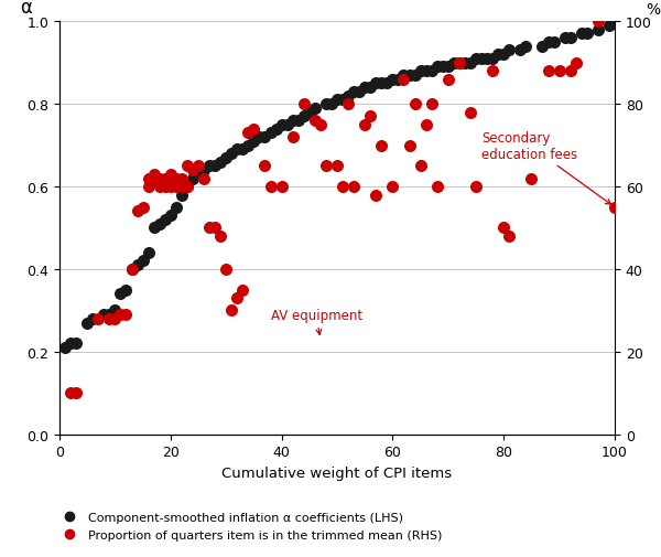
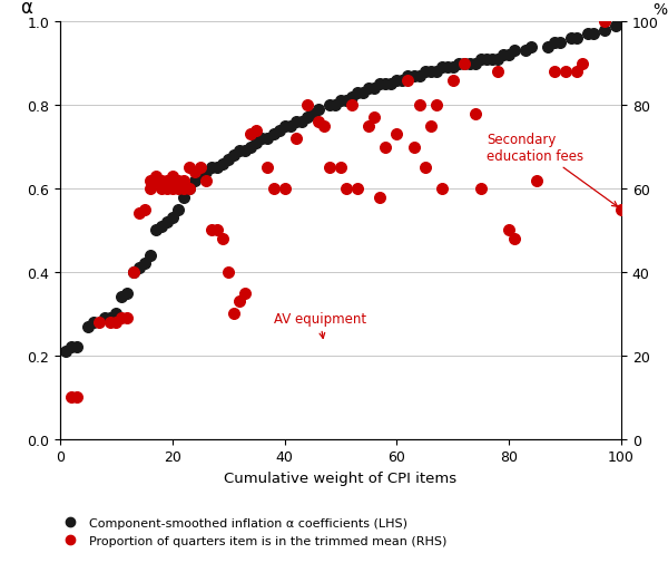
Proportion of quarters item is in the trimmed mean (RHS)/60: 60 -> 73
